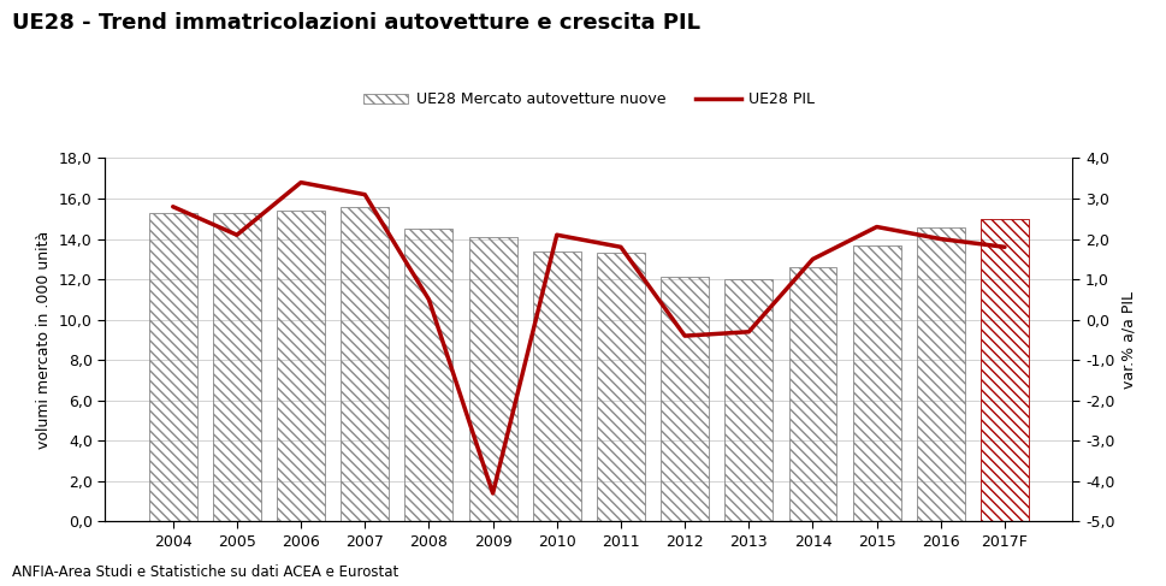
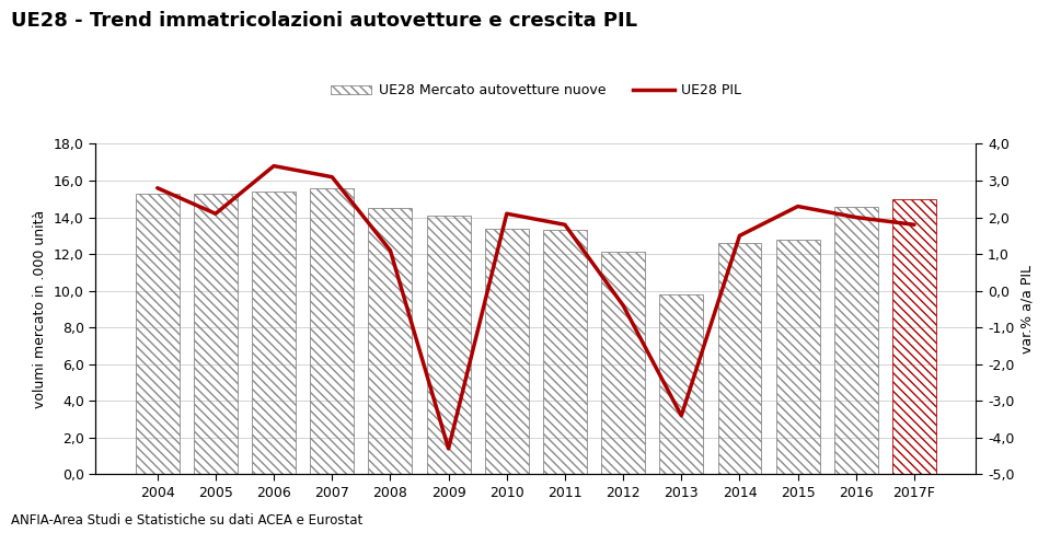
UE28 PIL/2008: 0,5 -> 1,1
UE28 Mercato autovetture nuove/2013: 12,0 -> 9,8
UE28 PIL/2013: -0,3 -> -3,4
UE28 Mercato autovetture nuove/2015: 13,7 -> 12,8
